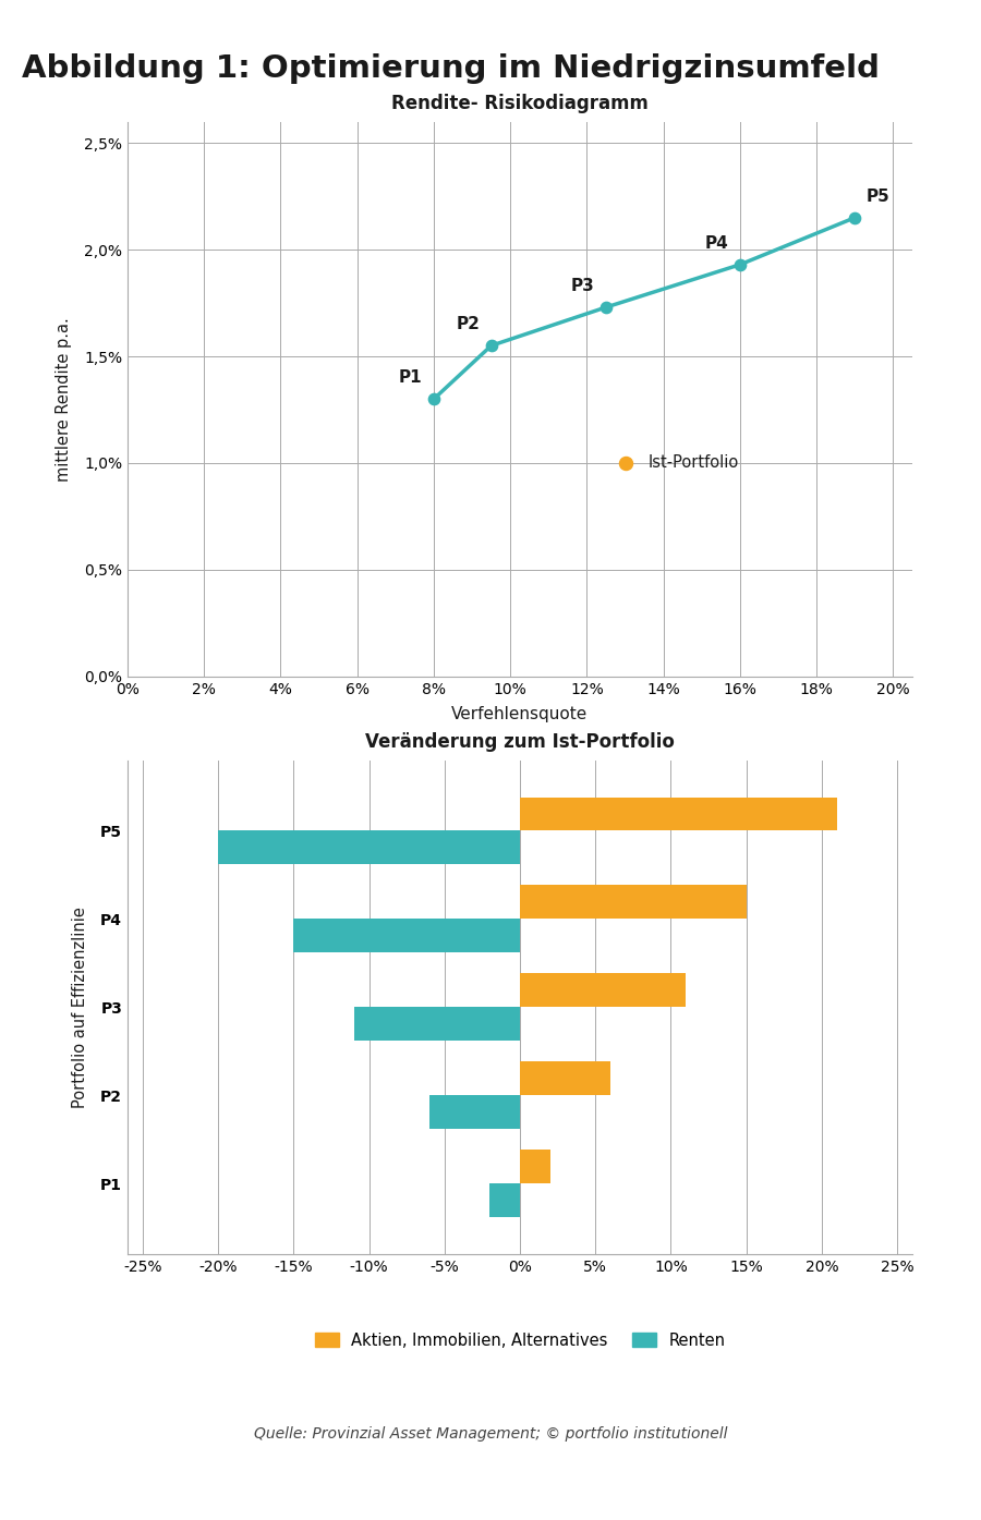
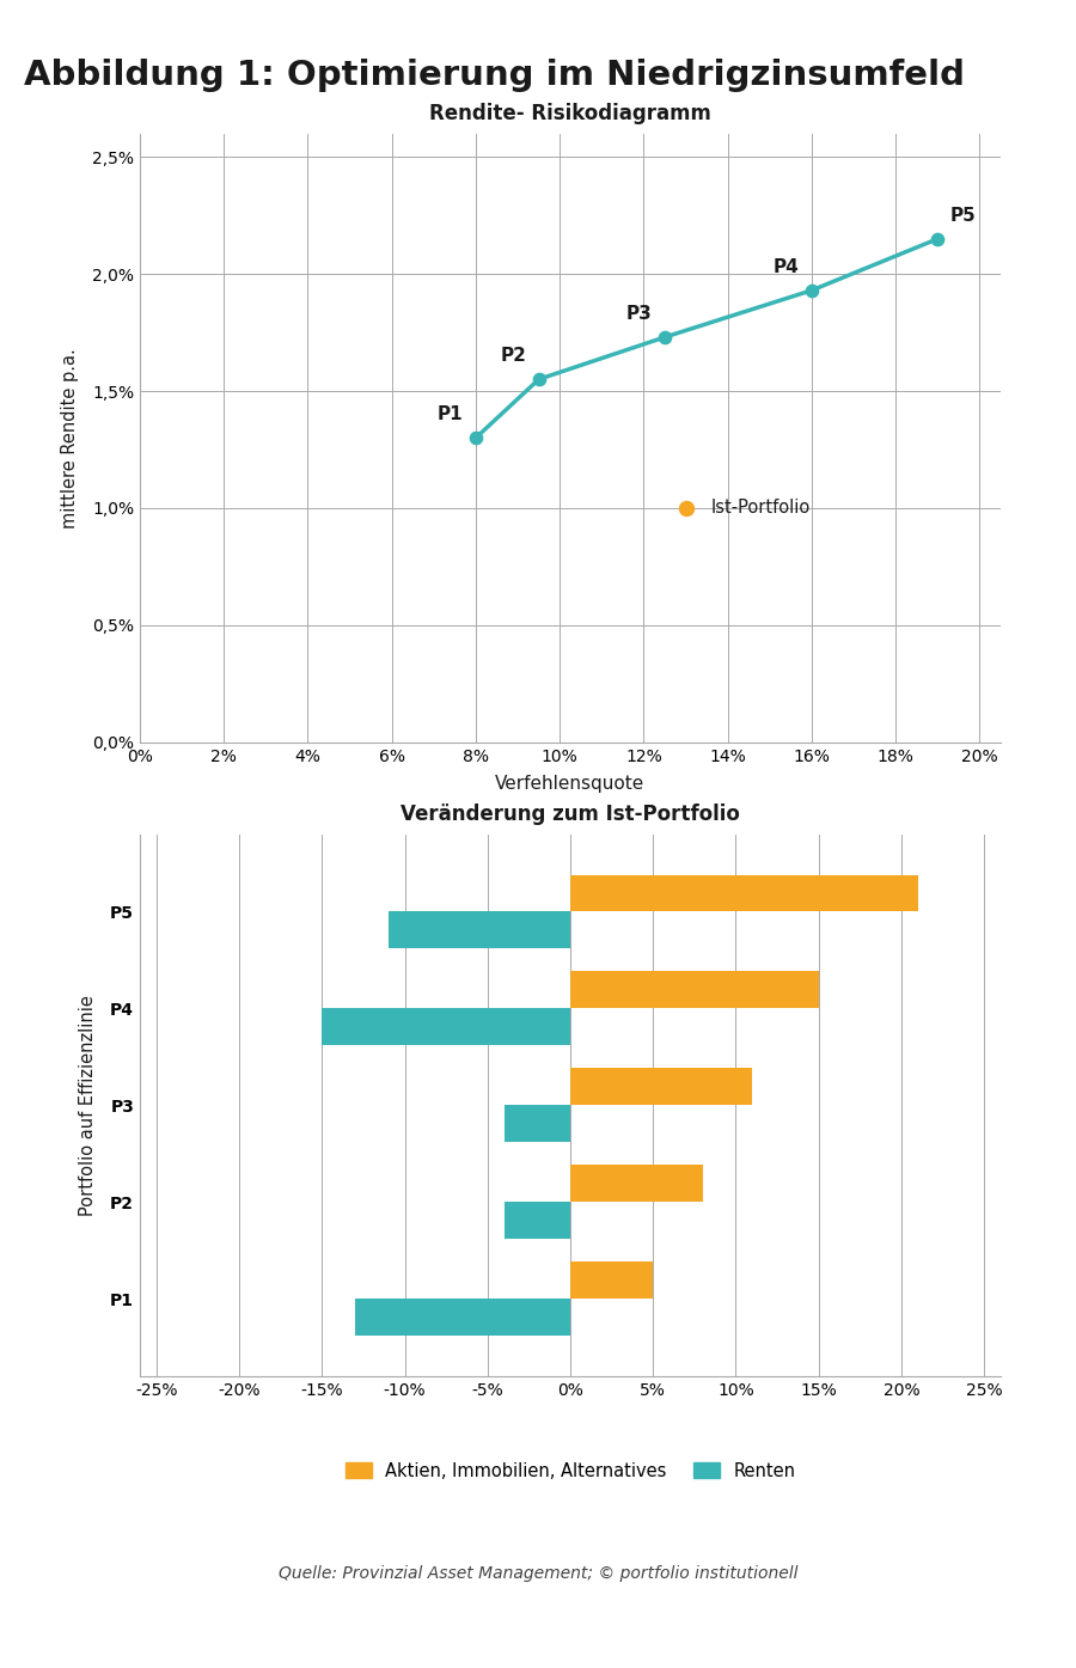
Veränderung zum Ist-Portfolio/Renten/P5: -20% -> -11%
Veränderung zum Ist-Portfolio/Renten/P3: -11% -> -4%
Veränderung zum Ist-Portfolio/Aktien, Immobilien, Alternatives/P2: 6% -> 8%
Veränderung zum Ist-Portfolio/Renten/P2: -6% -> -4%
Veränderung zum Ist-Portfolio/Aktien, Immobilien, Alternatives/P1: 2% -> 5%
Veränderung zum Ist-Portfolio/Renten/P1: -2% -> -13%
